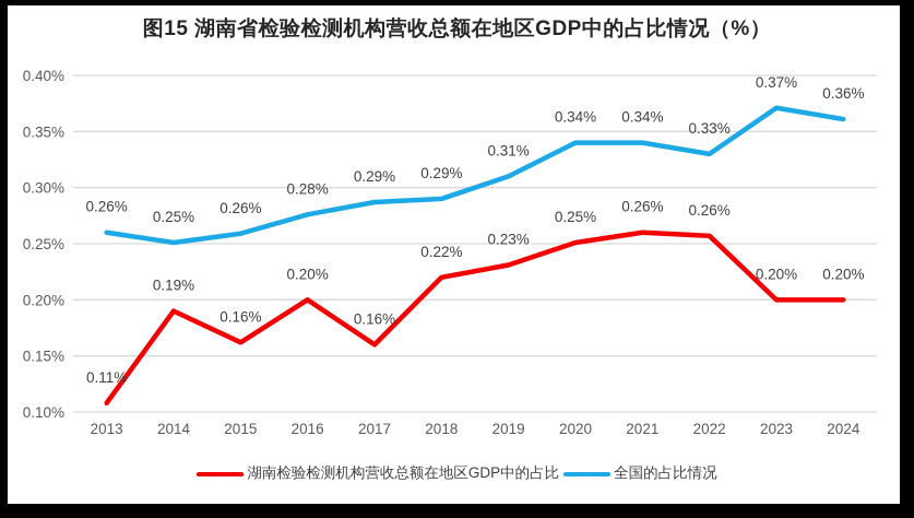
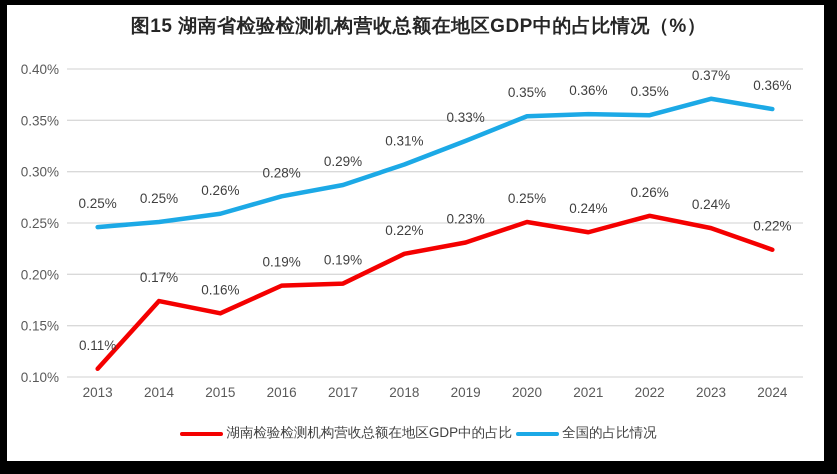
全国的占比情况/2013: 0.26% -> 0.25%
湖南检验检测机构营收总额在地区GDP中的占比/2014: 0.19% -> 0.17%
湖南检验检测机构营收总额在地区GDP中的占比/2016: 0.20% -> 0.19%
湖南检验检测机构营收总额在地区GDP中的占比/2017: 0.16% -> 0.19%
全国的占比情况/2018: 0.29% -> 0.31%
全国的占比情况/2019: 0.31% -> 0.33%
全国的占比情况/2020: 0.34% -> 0.35%
湖南检验检测机构营收总额在地区GDP中的占比/2021: 0.26% -> 0.24%
全国的占比情况/2021: 0.34% -> 0.36%
全国的占比情况/2022: 0.33% -> 0.35%
湖南检验检测机构营收总额在地区GDP中的占比/2023: 0.20% -> 0.24%
湖南检验检测机构营收总额在地区GDP中的占比/2024: 0.20% -> 0.22%
